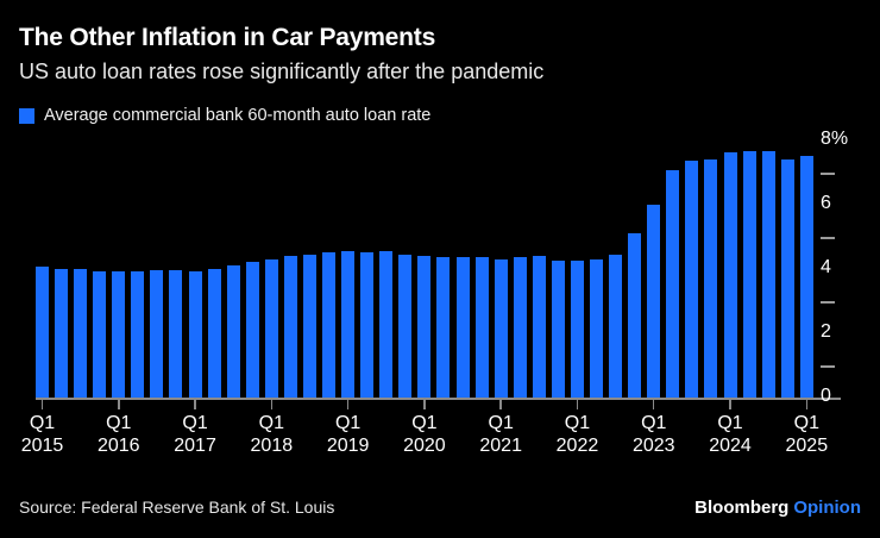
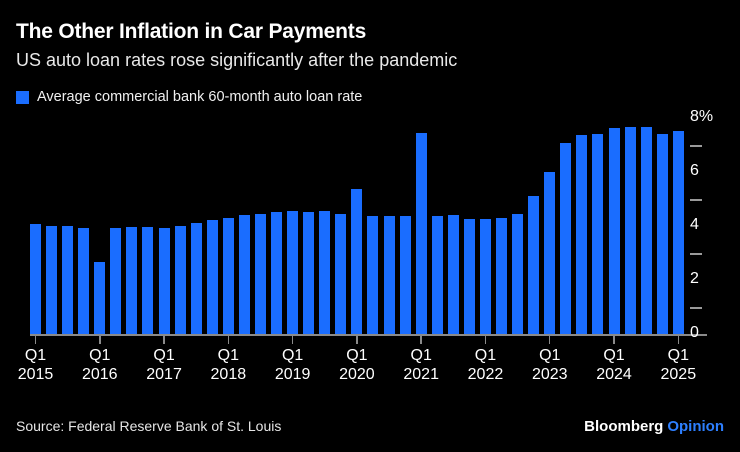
Q1 2016: 4.0% -> 2.7%
Q1 2020: 4.5% -> 5.4%
Q1 2021: 4.3% -> 7.5%
